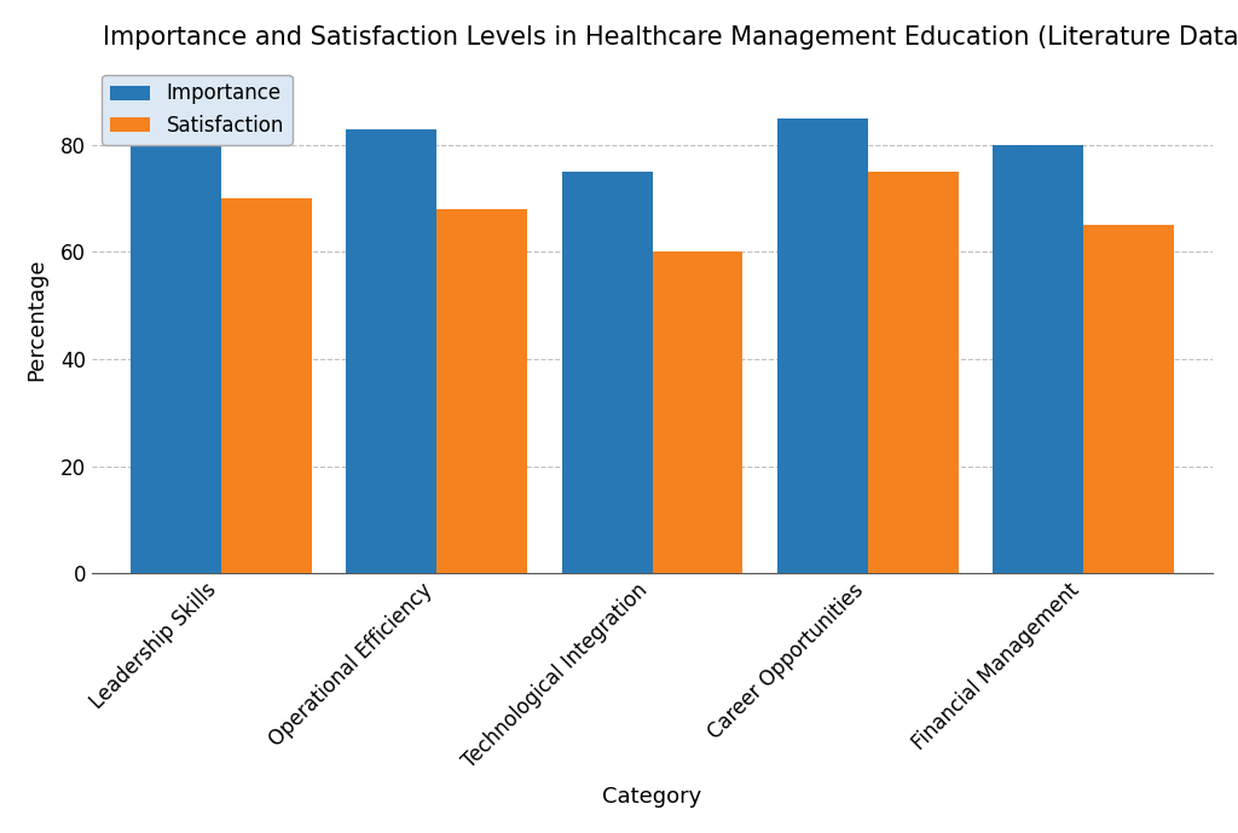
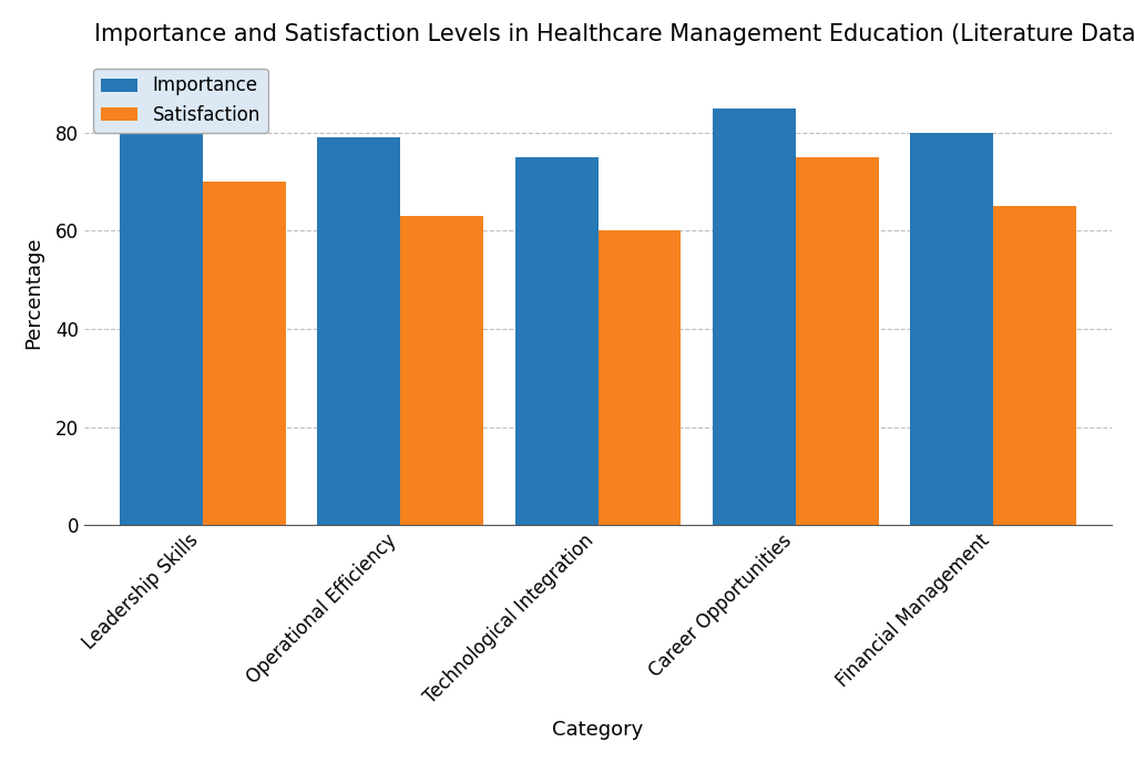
Importance/Operational Efficiency: 83 -> 79
Satisfaction/Operational Efficiency: 68 -> 63
